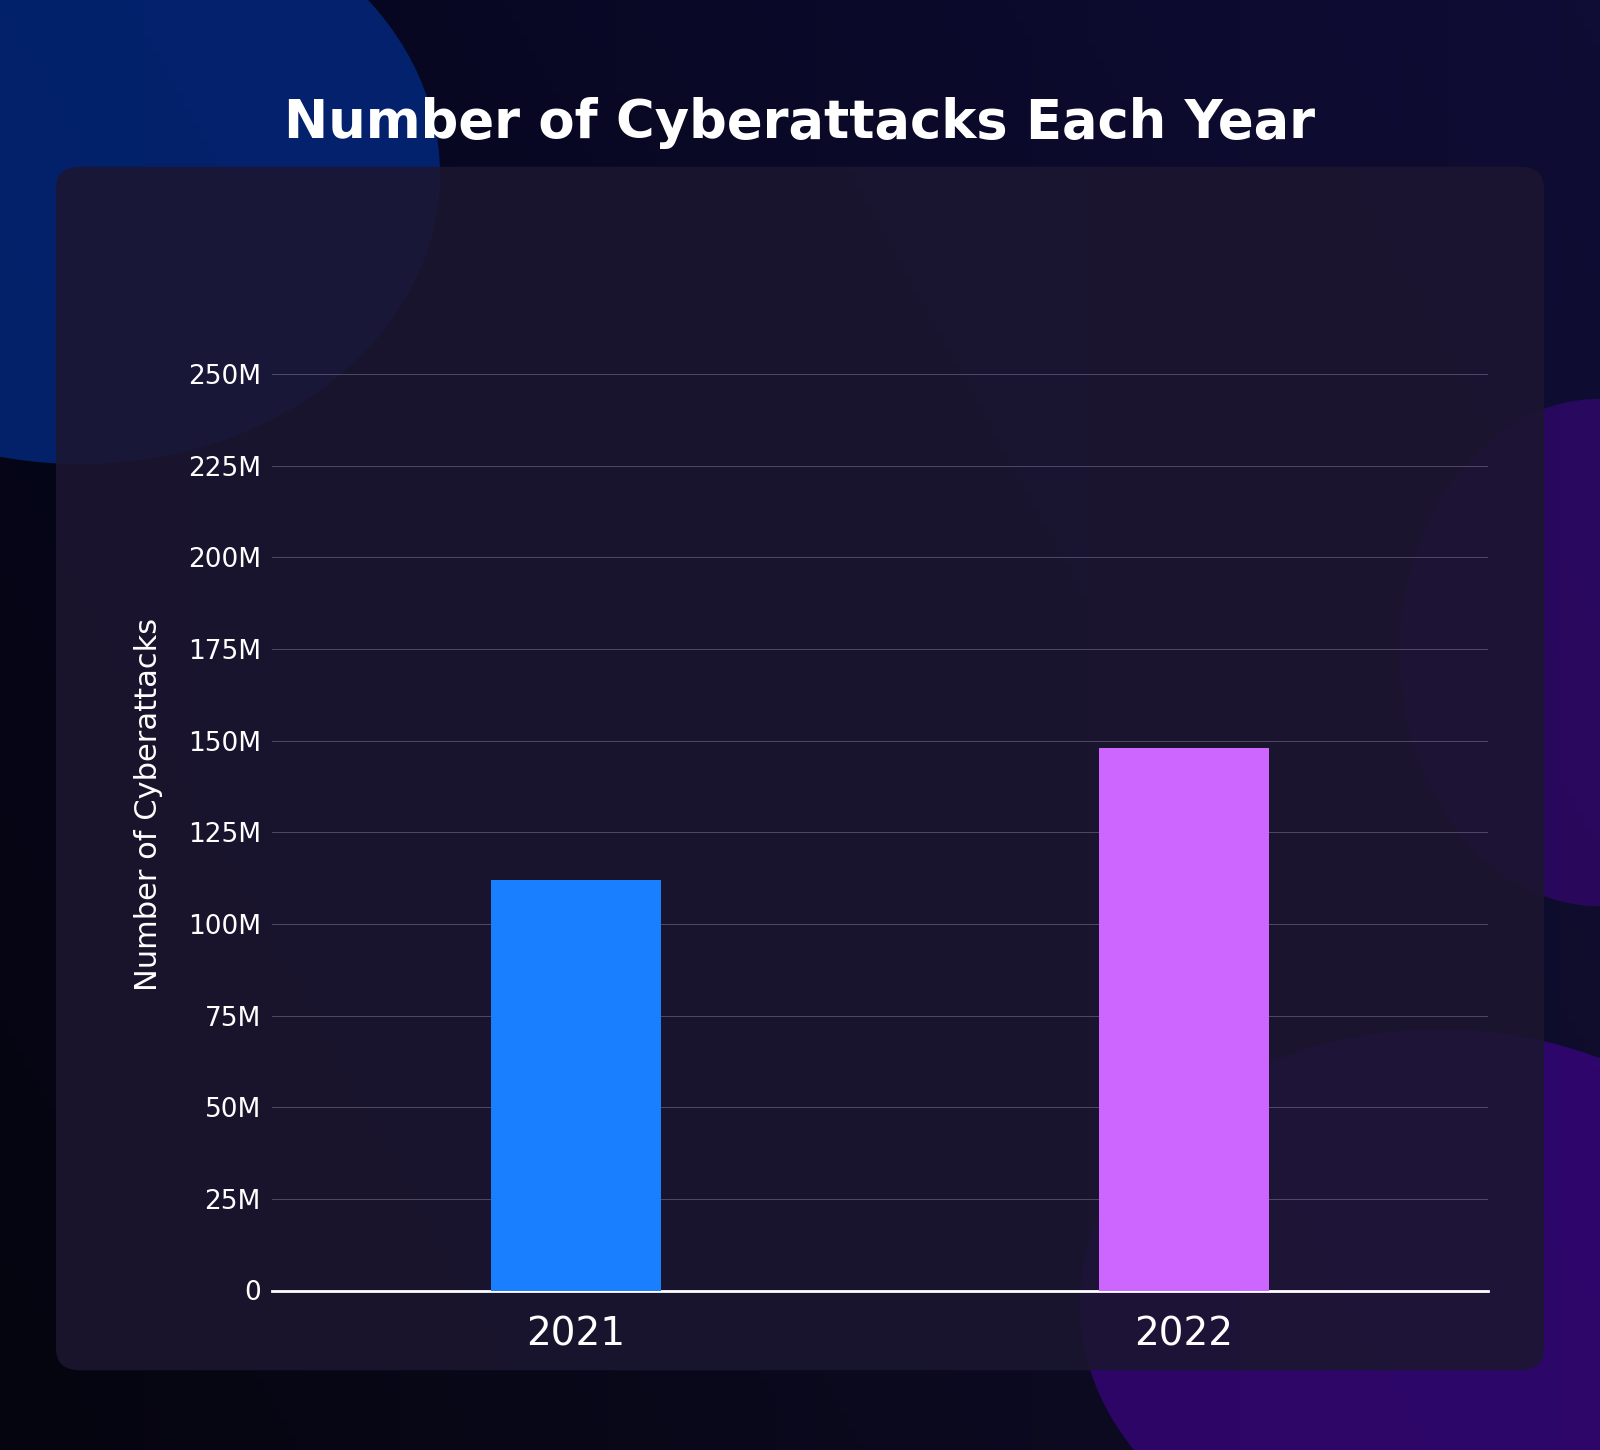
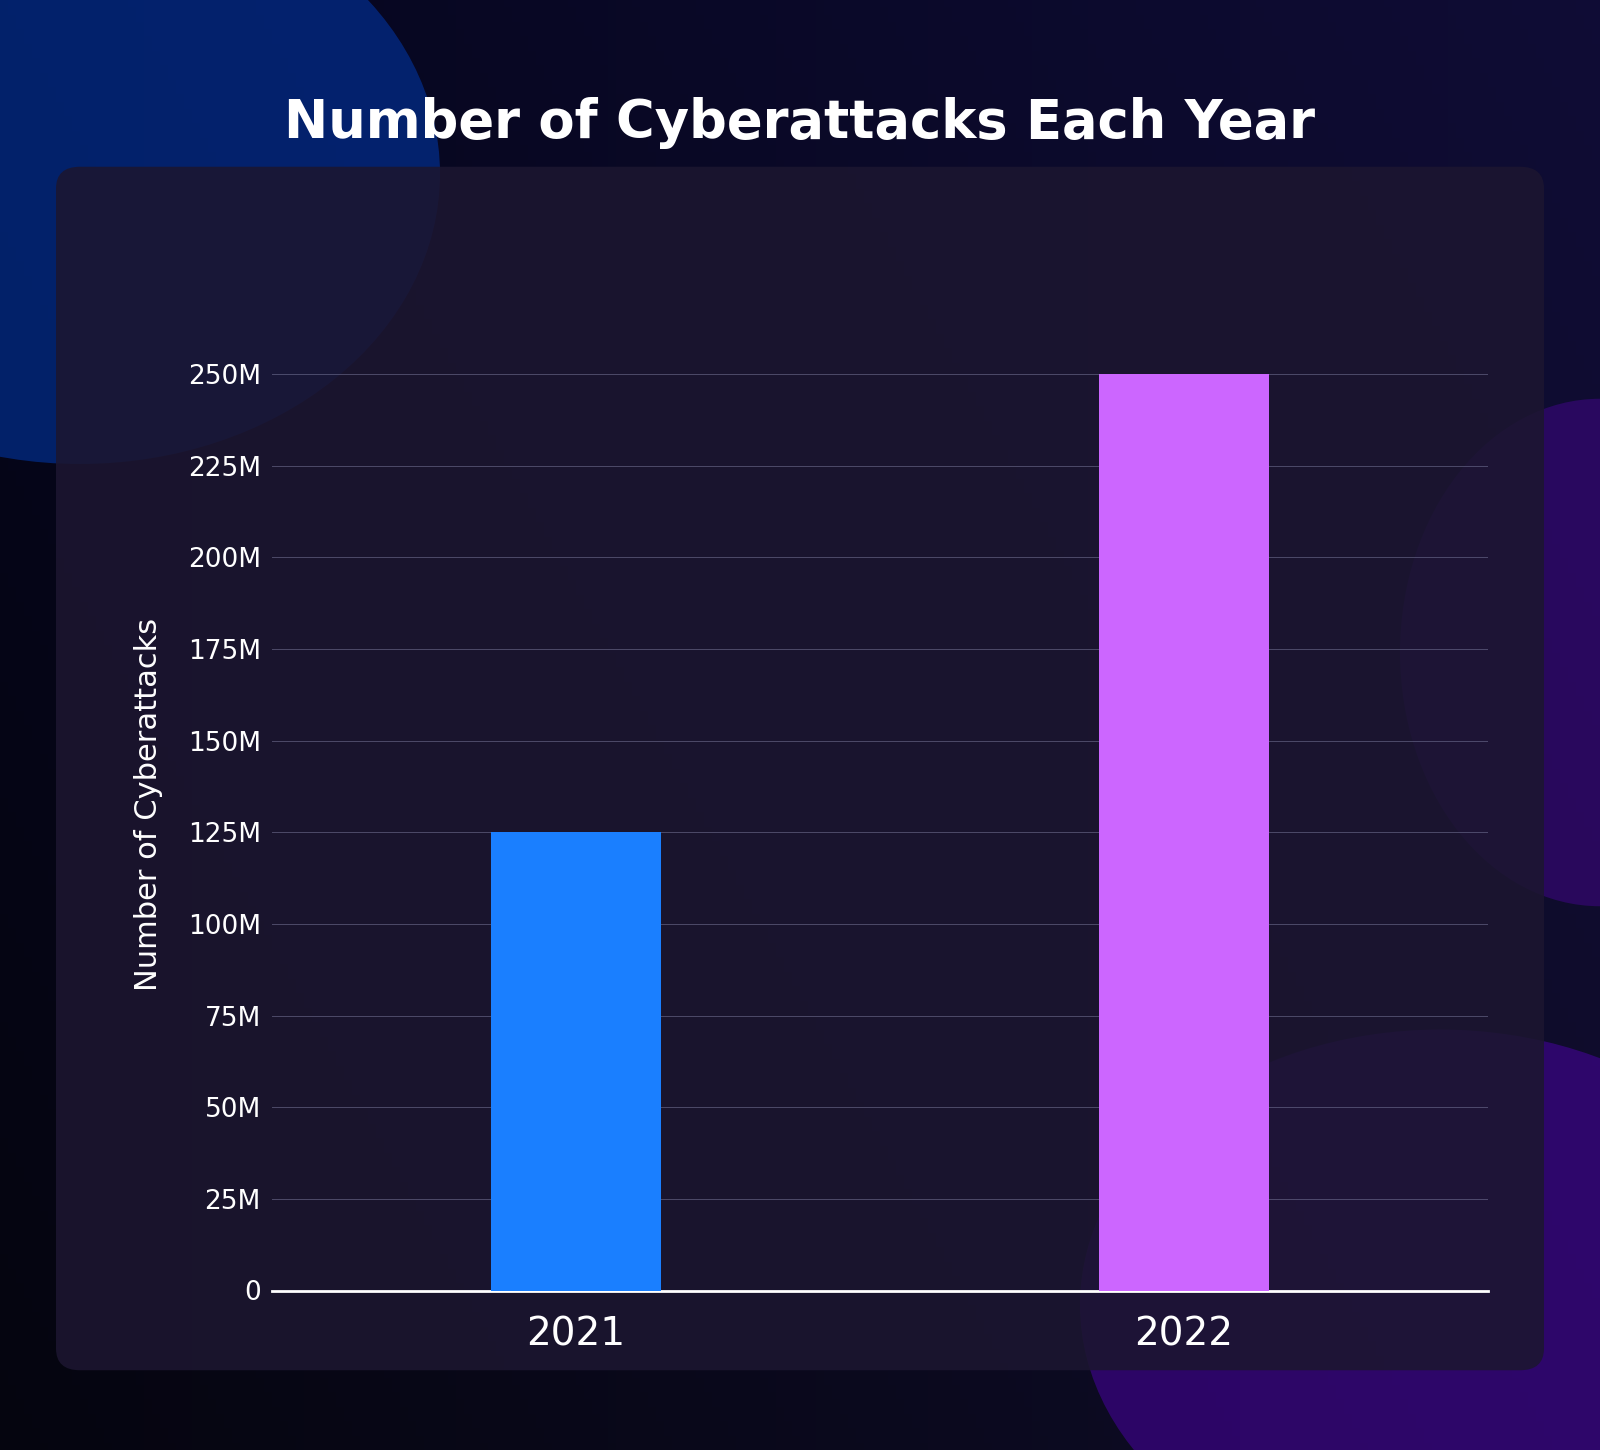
2021: 112M -> 125M
2022: 148M -> 250M
